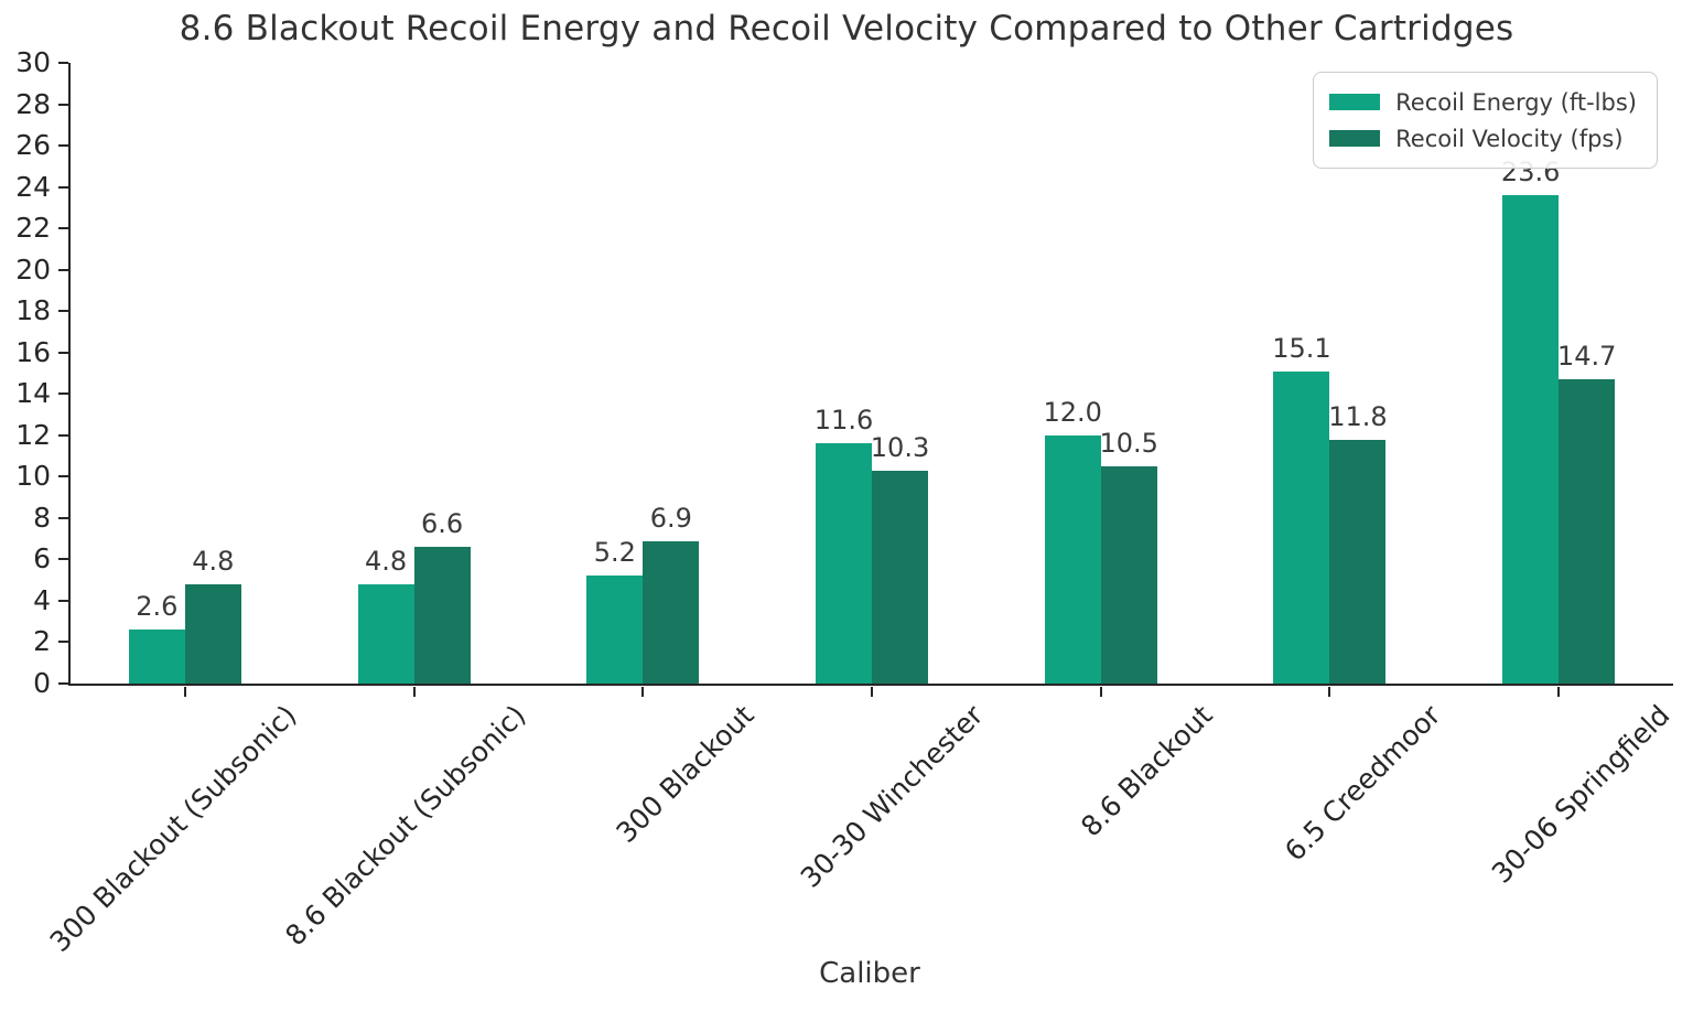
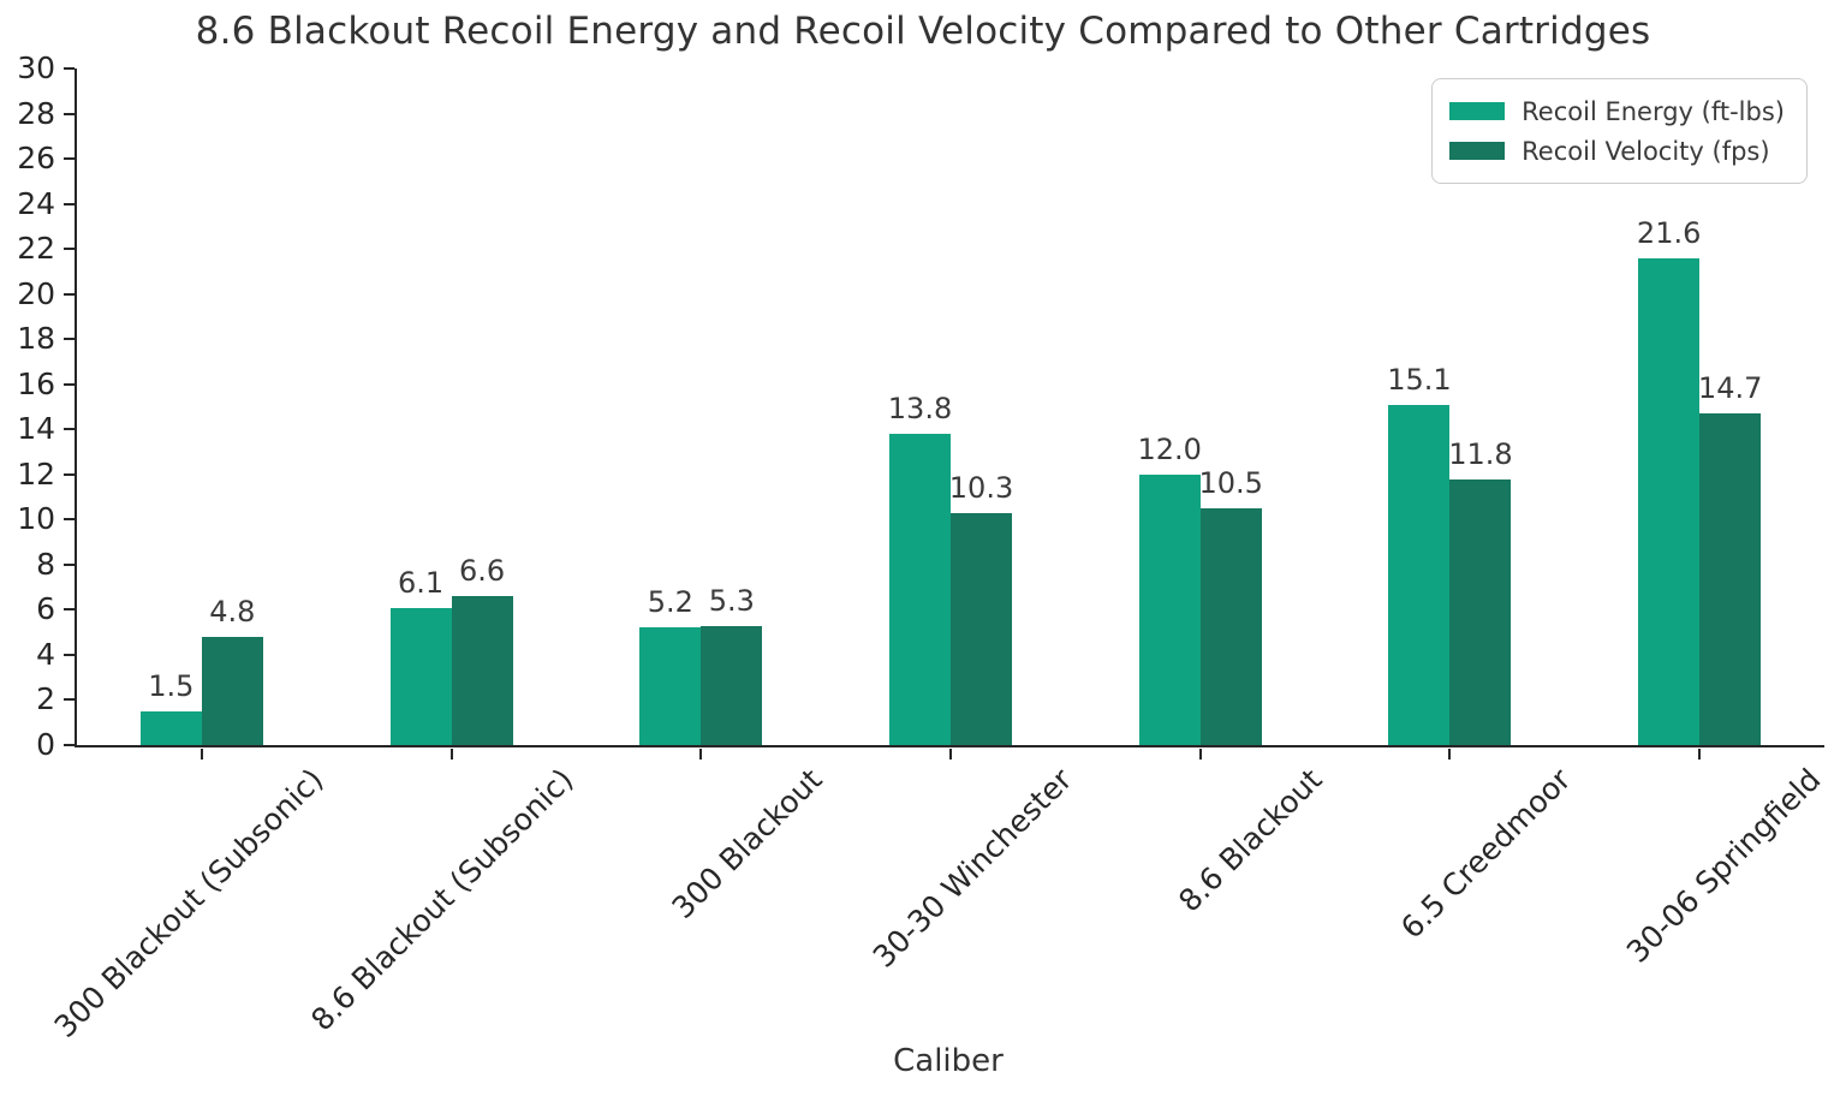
Recoil Energy (ft-lbs)/300 Blackout (Subsonic): 2.6 -> 1.5
Recoil Energy (ft-lbs)/8.6 Blackout (Subsonic): 4.8 -> 6.1
Recoil Velocity (fps)/300 Blackout: 6.9 -> 5.3
Recoil Energy (ft-lbs)/30-30 Winchester: 11.6 -> 13.8
Recoil Energy (ft-lbs)/30-06 Springfield: 23.6 -> 21.6
